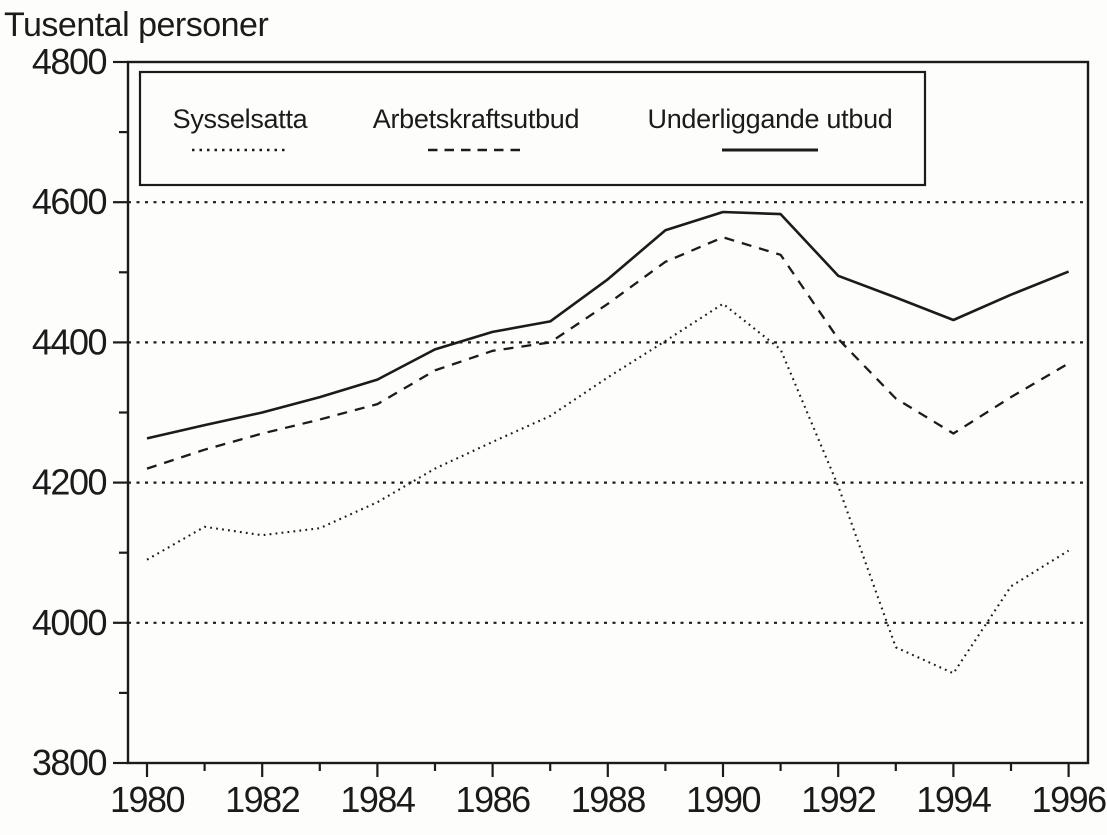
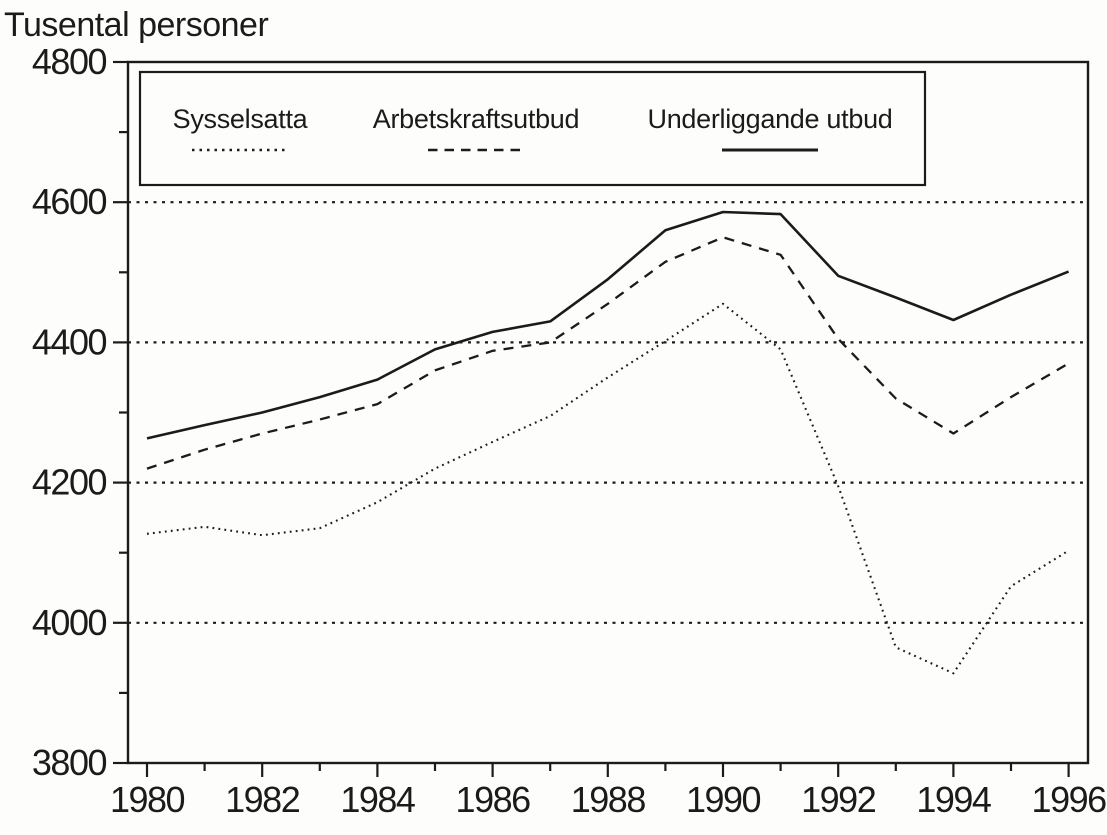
Sysselsatta/1980: 4090 -> 4130
